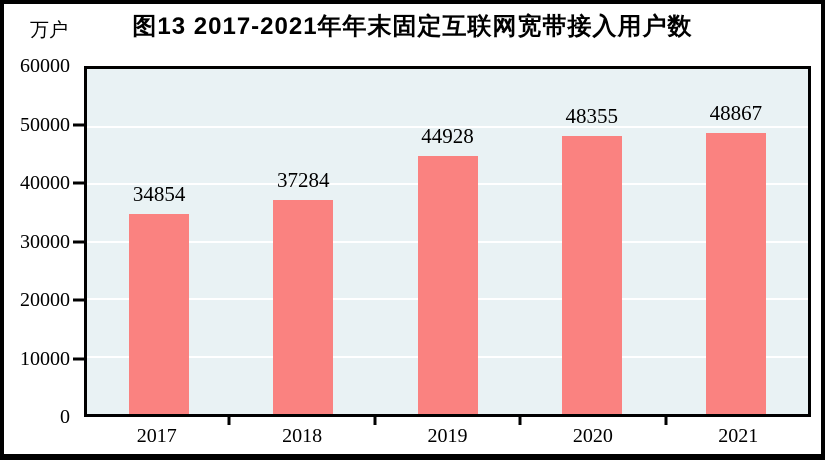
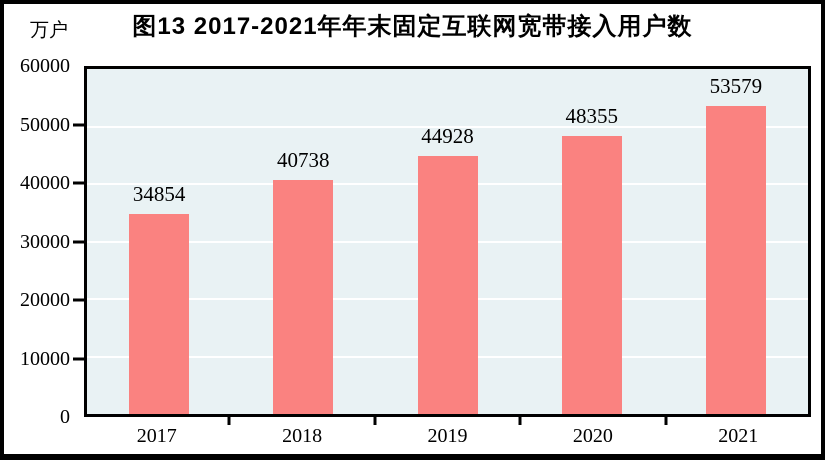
2018: 37284 -> 40738
2021: 48867 -> 53579
